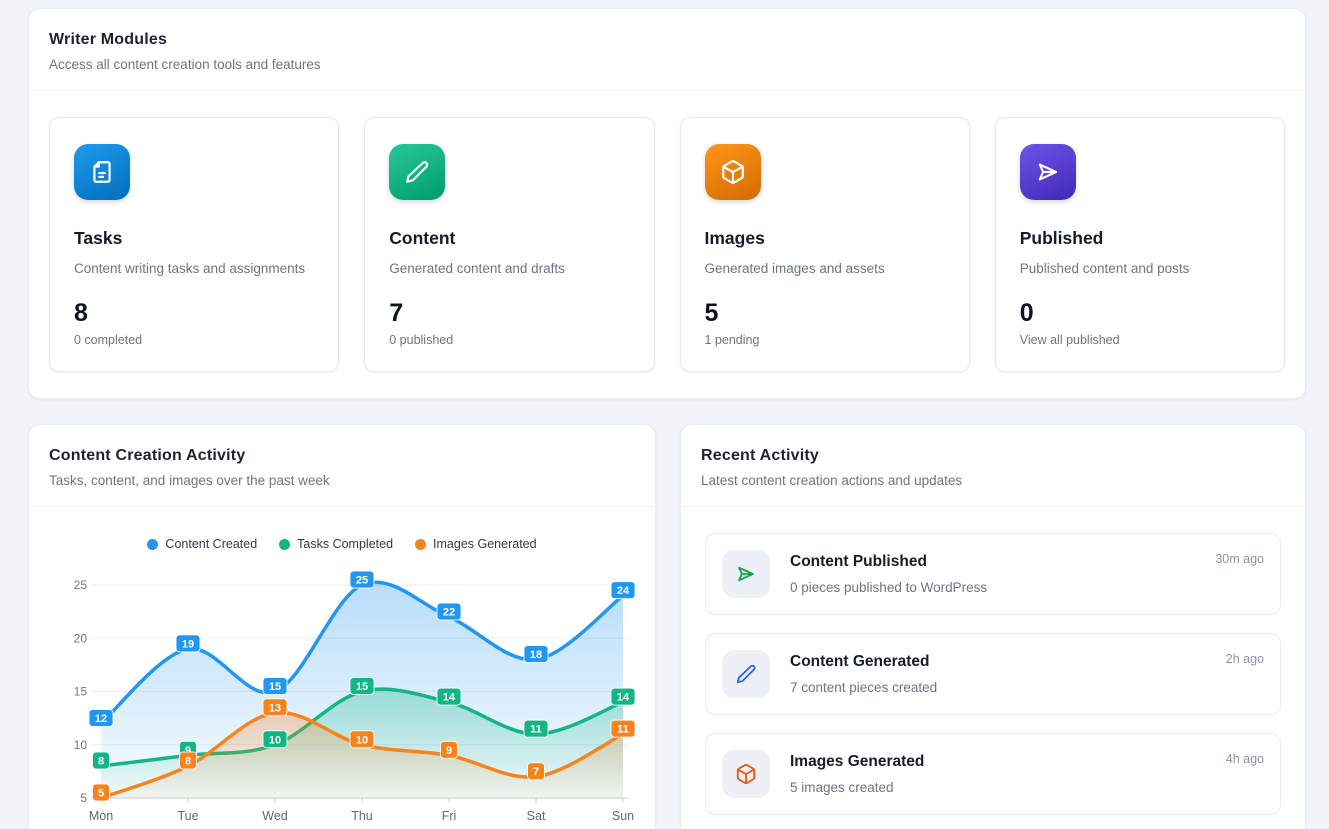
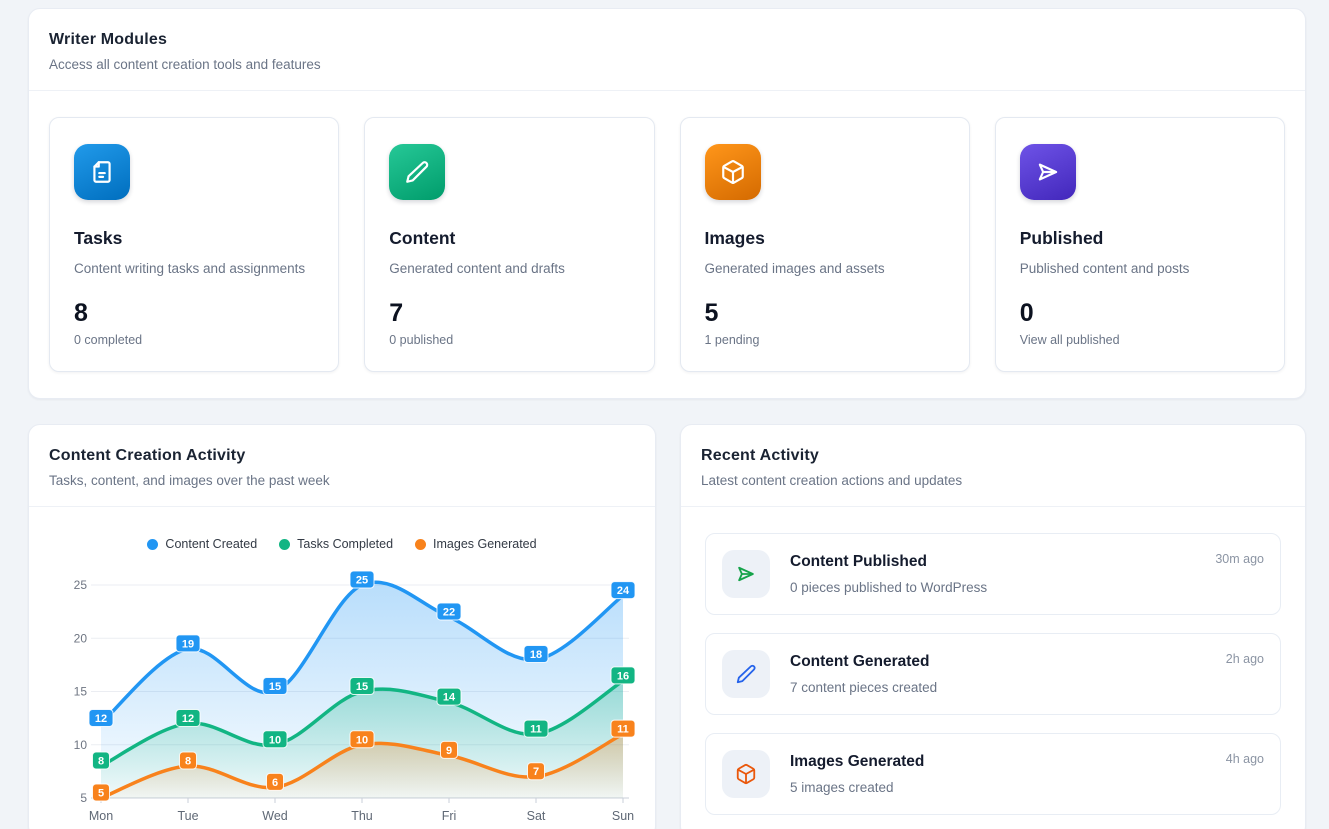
Tasks Completed/Tue: 9 -> 12
Images Generated/Wed: 13 -> 6
Tasks Completed/Sun: 14 -> 16
